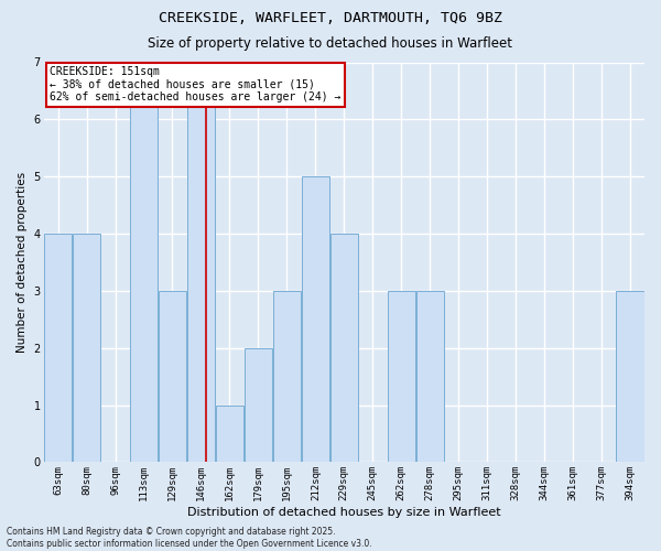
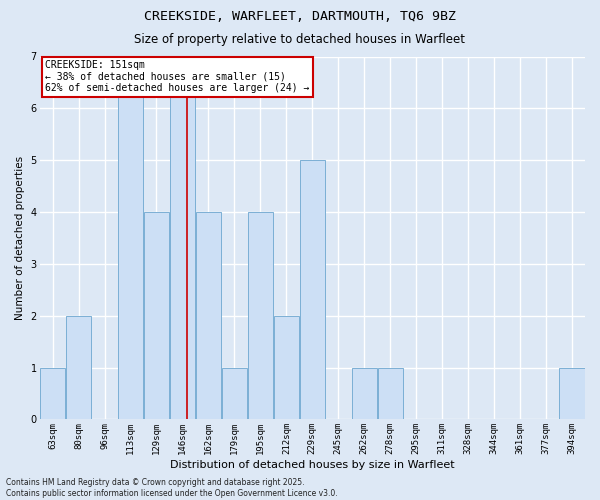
63sqm: 4 -> 1
80sqm: 4 -> 2
129sqm: 3 -> 4
162sqm: 1 -> 4
179sqm: 2 -> 1
195sqm: 3 -> 4
212sqm: 5 -> 2
229sqm: 4 -> 5
262sqm: 3 -> 1
278sqm: 3 -> 1
394sqm: 3 -> 1
